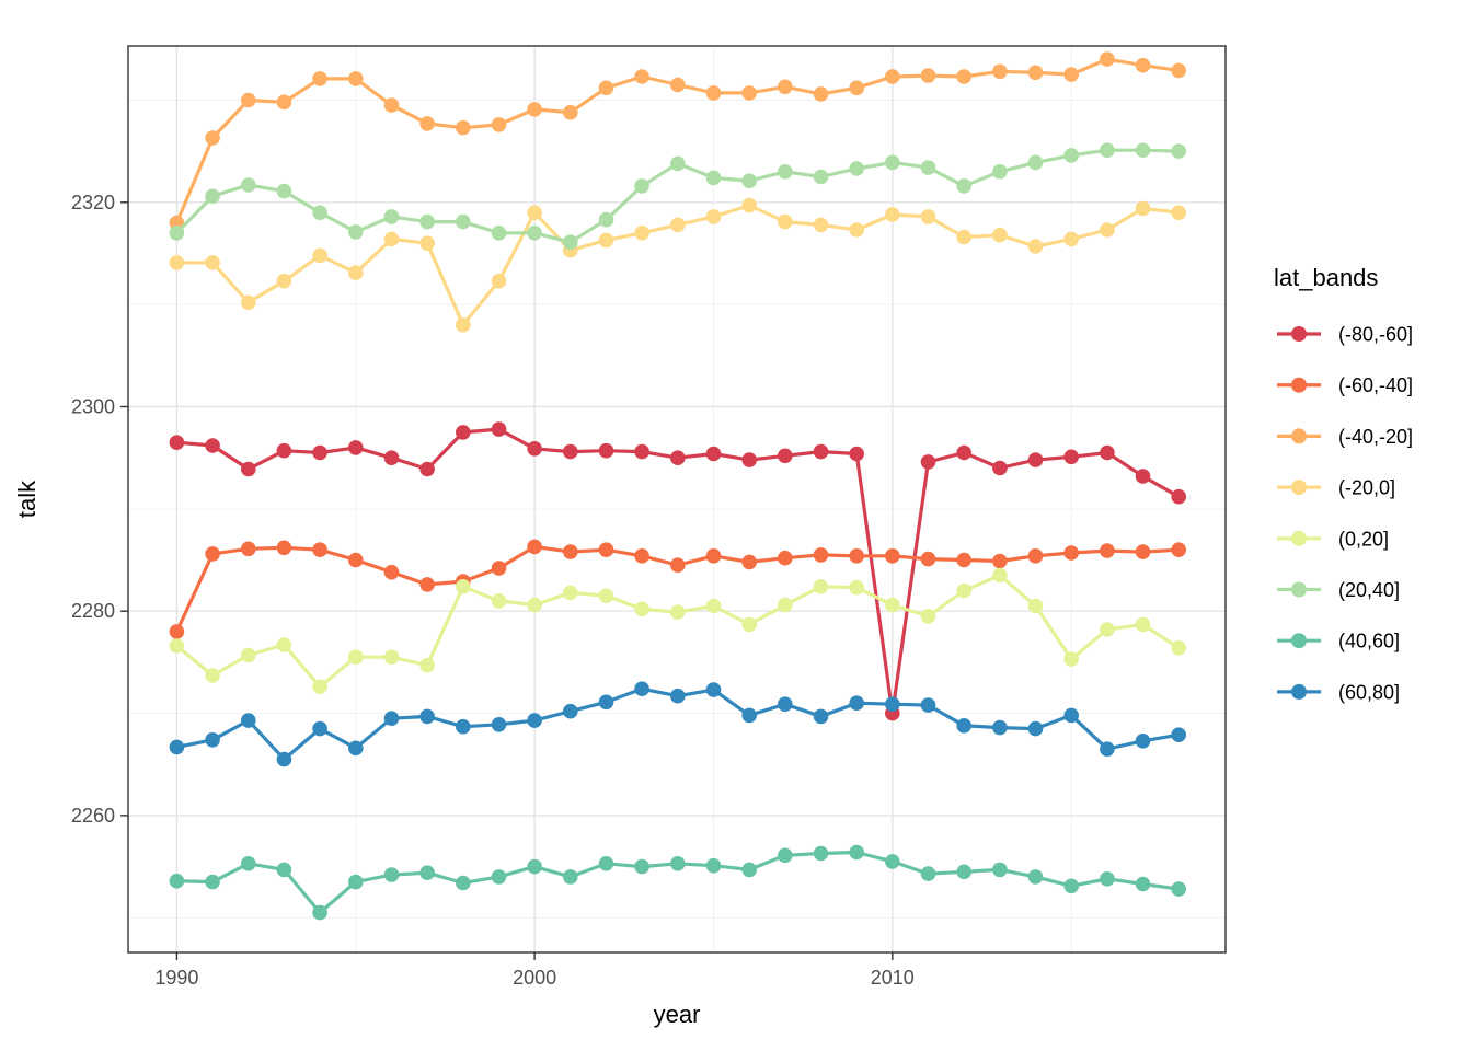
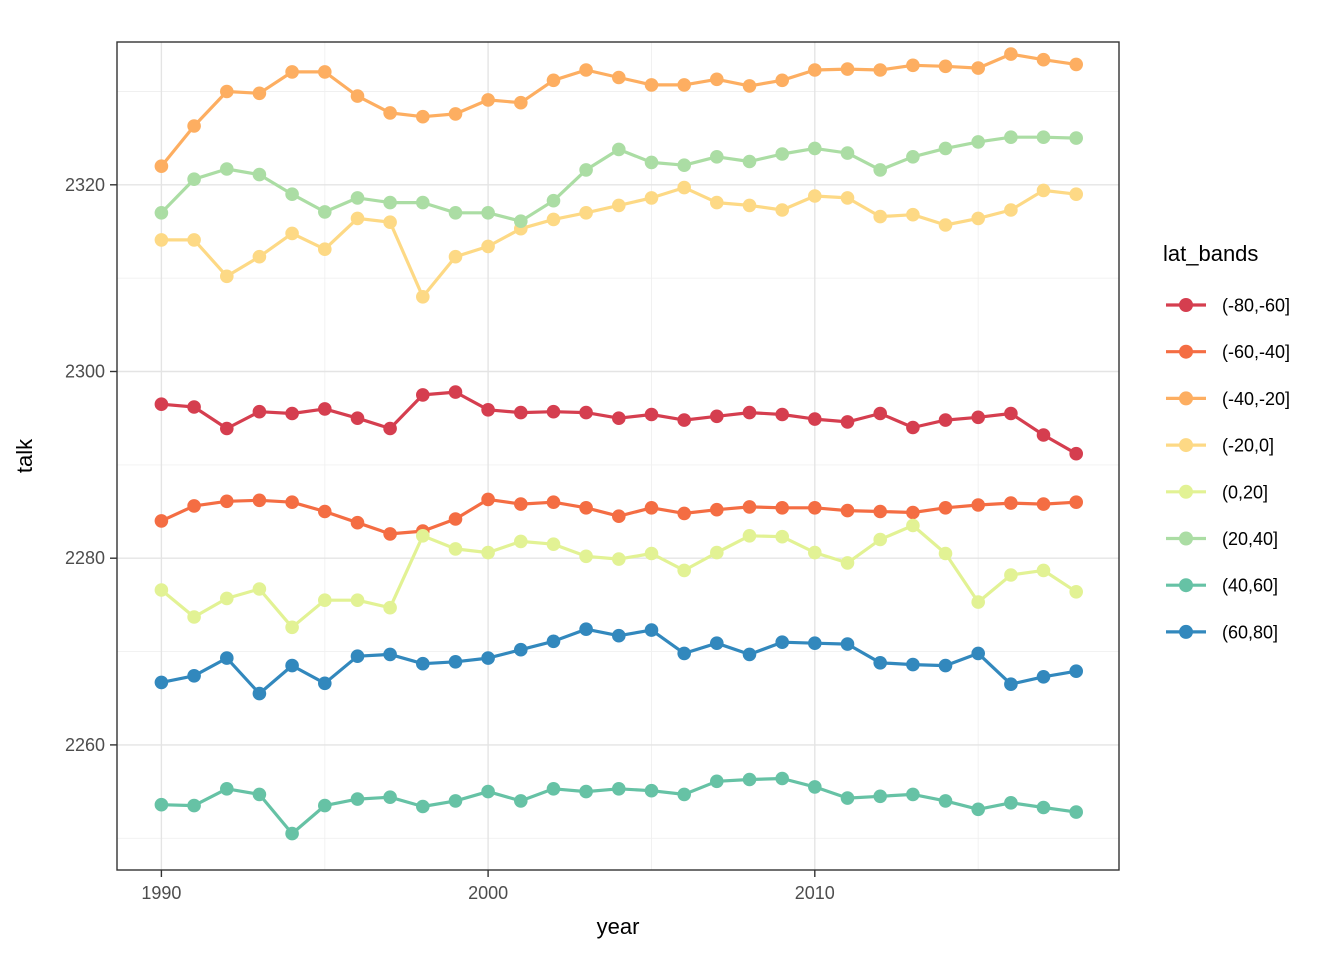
(-60,-40]/1990: 2278 -> 2284
(-40,-20]/1990: 2318 -> 2322
(-20,0]/2000: 2319 -> 2313
(-80,-60]/2010: 2270 -> 2295
